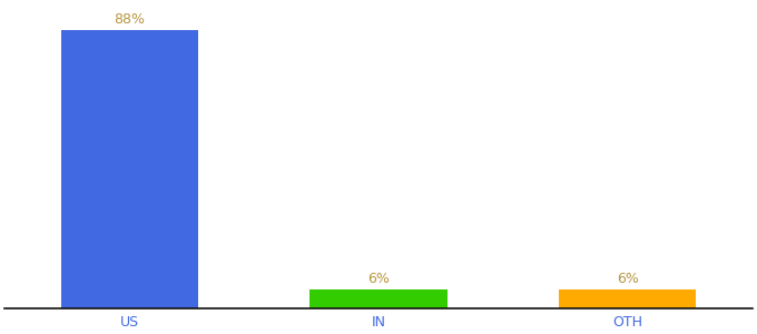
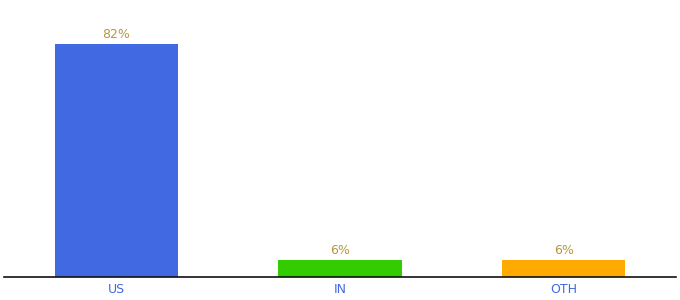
US: 88% -> 82%
